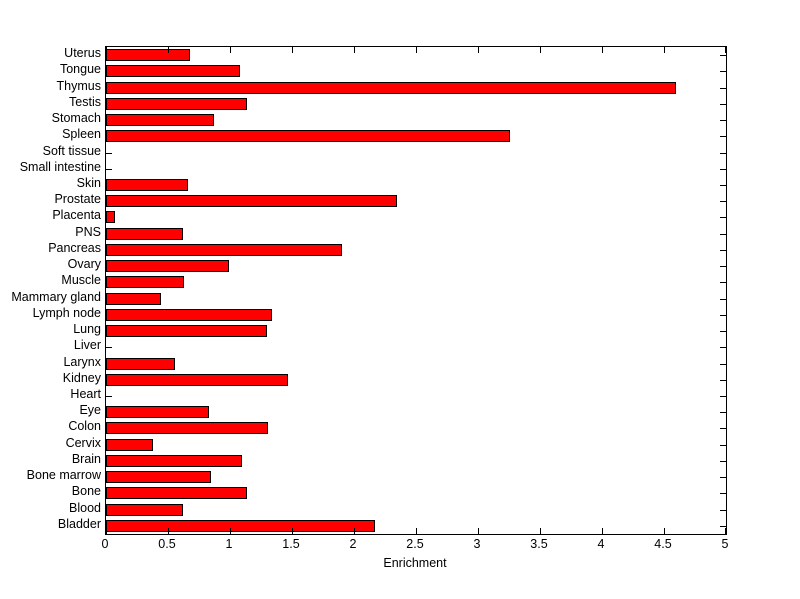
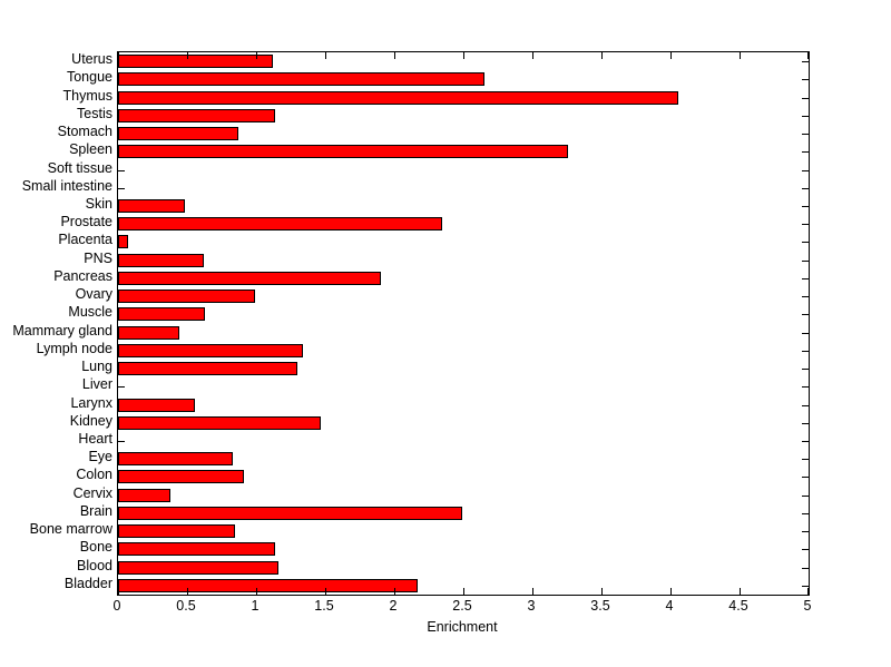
Uterus: 0.68 -> 1.12
Tongue: 1.08 -> 2.65
Thymus: 4.60 -> 4.06
Skin: 0.66 -> 0.48
Colon: 1.31 -> 0.91
Brain: 1.10 -> 2.49
Blood: 0.62 -> 1.16
